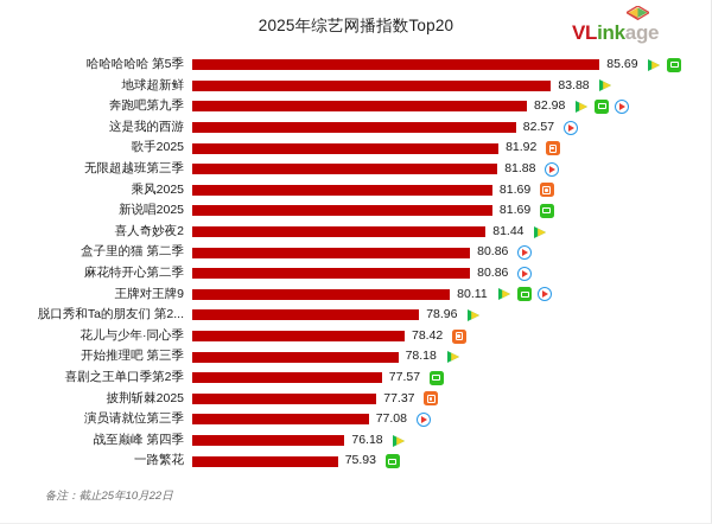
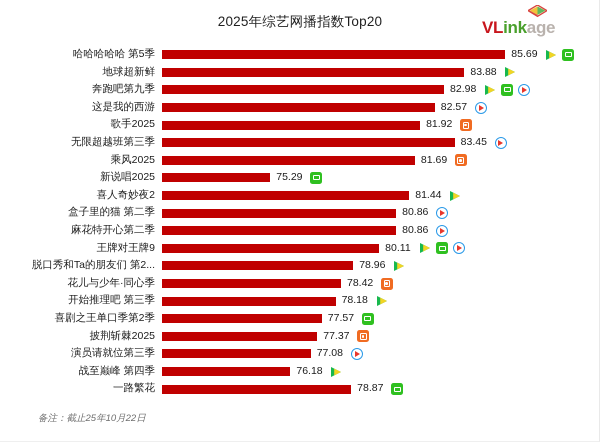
无限超越班第三季: 81.88 -> 83.45
新说唱2025: 81.69 -> 75.29
一路繁花: 75.93 -> 78.87
